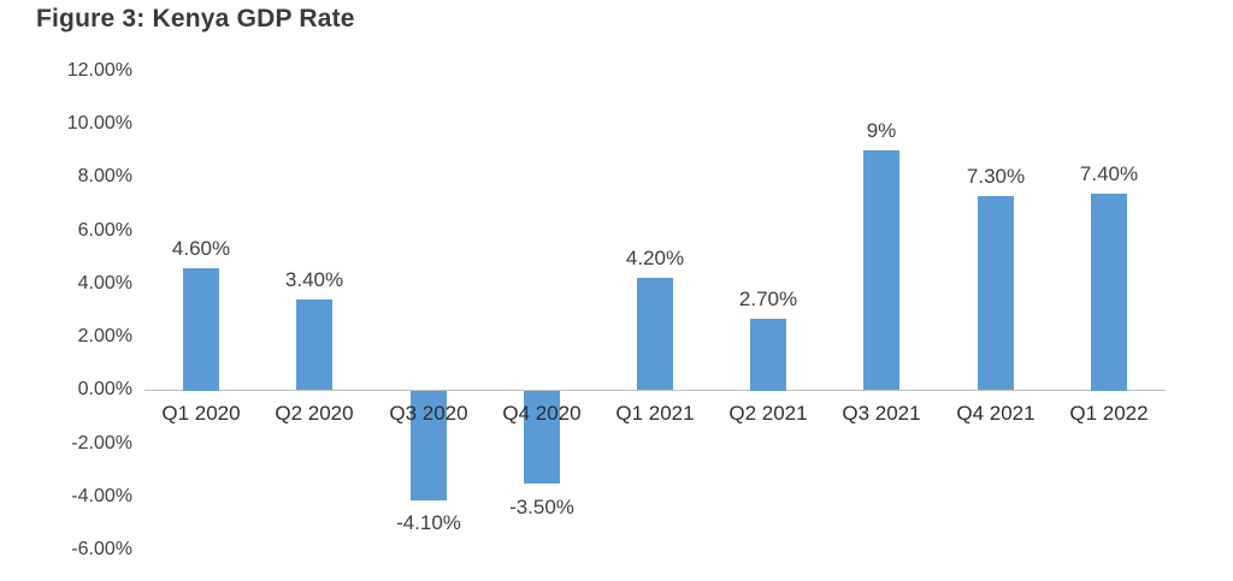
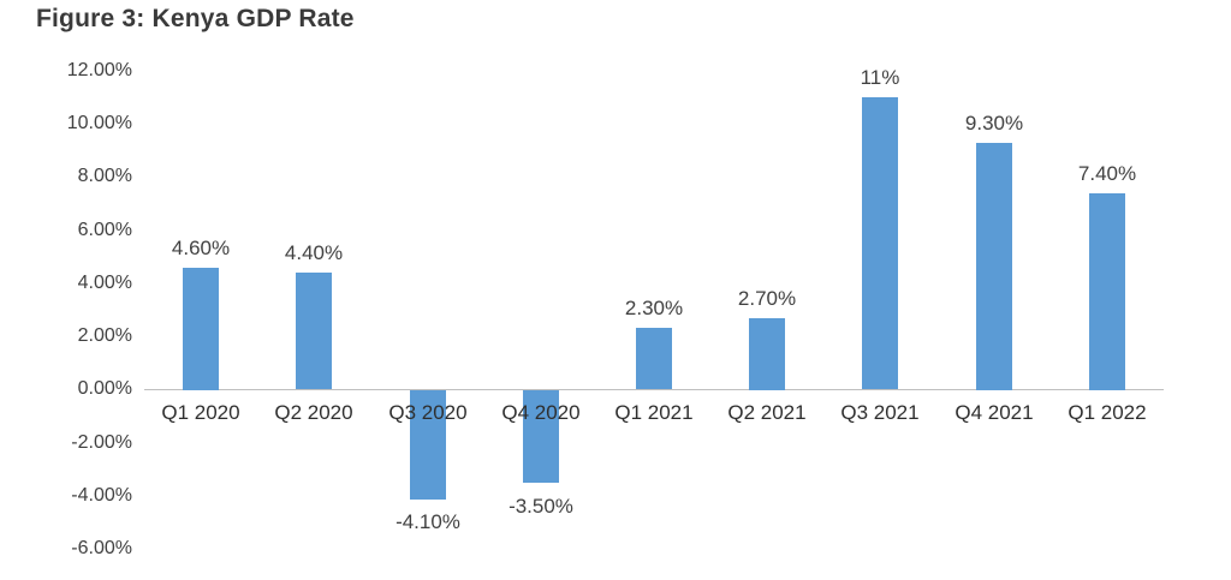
Q2 2020: 3.40% -> 4.40%
Q1 2021: 4.20% -> 2.30%
Q3 2021: 9% -> 11%
Q4 2021: 7.30% -> 9.30%
